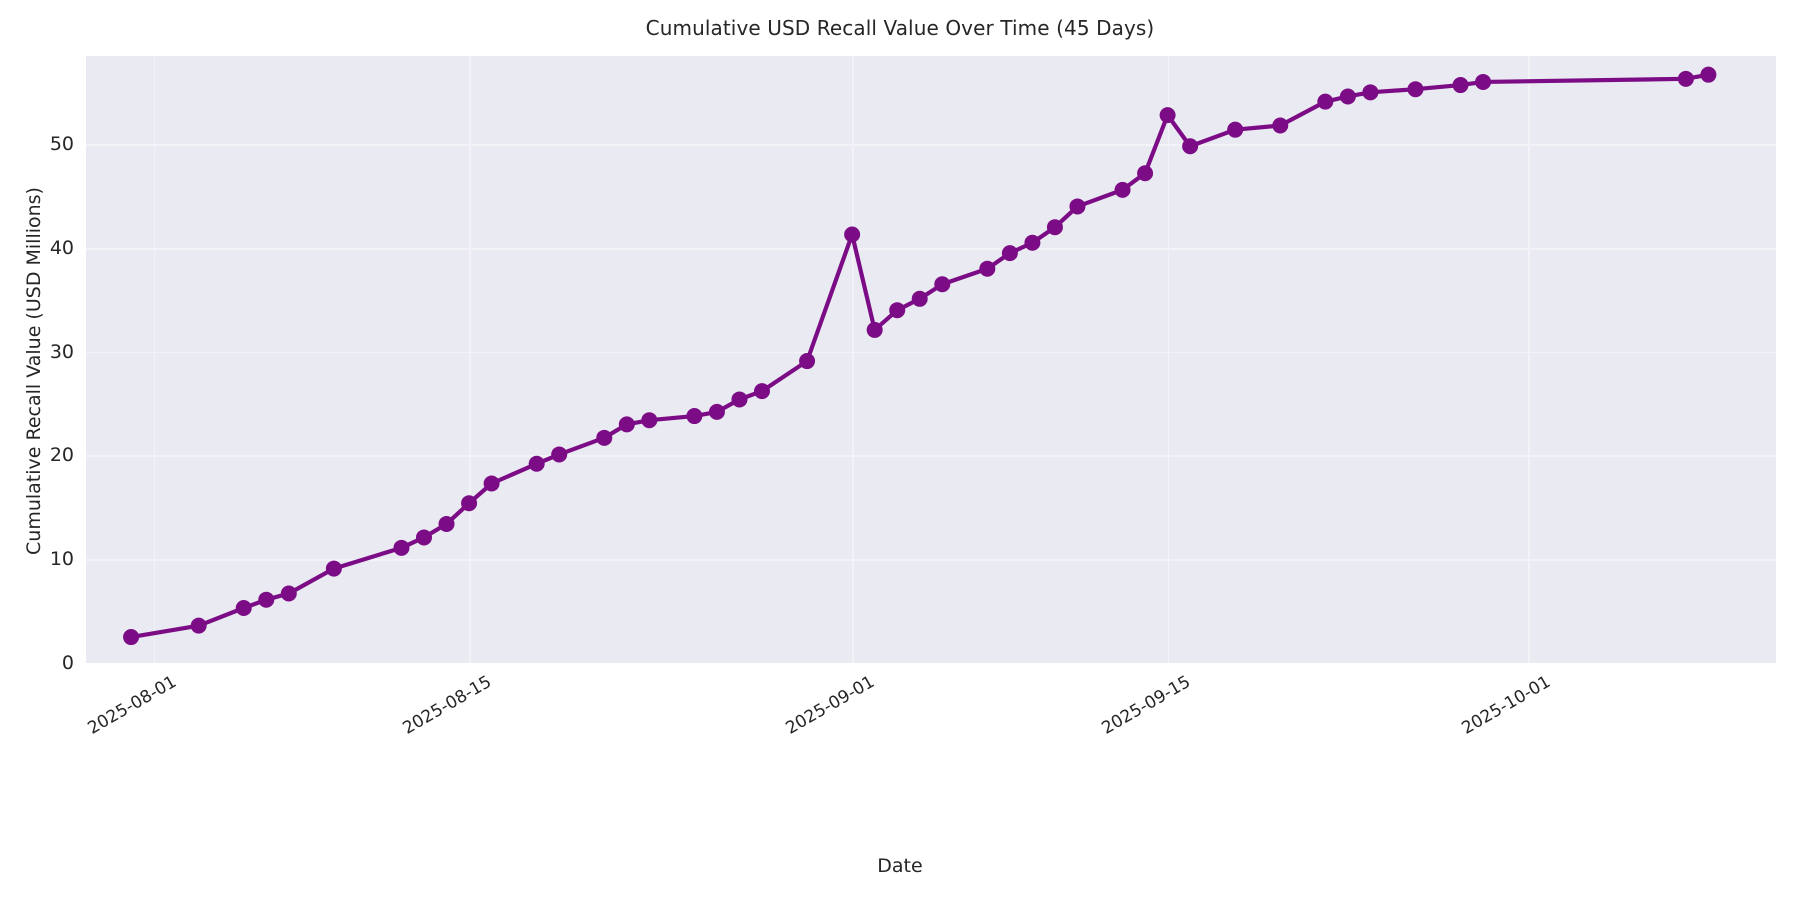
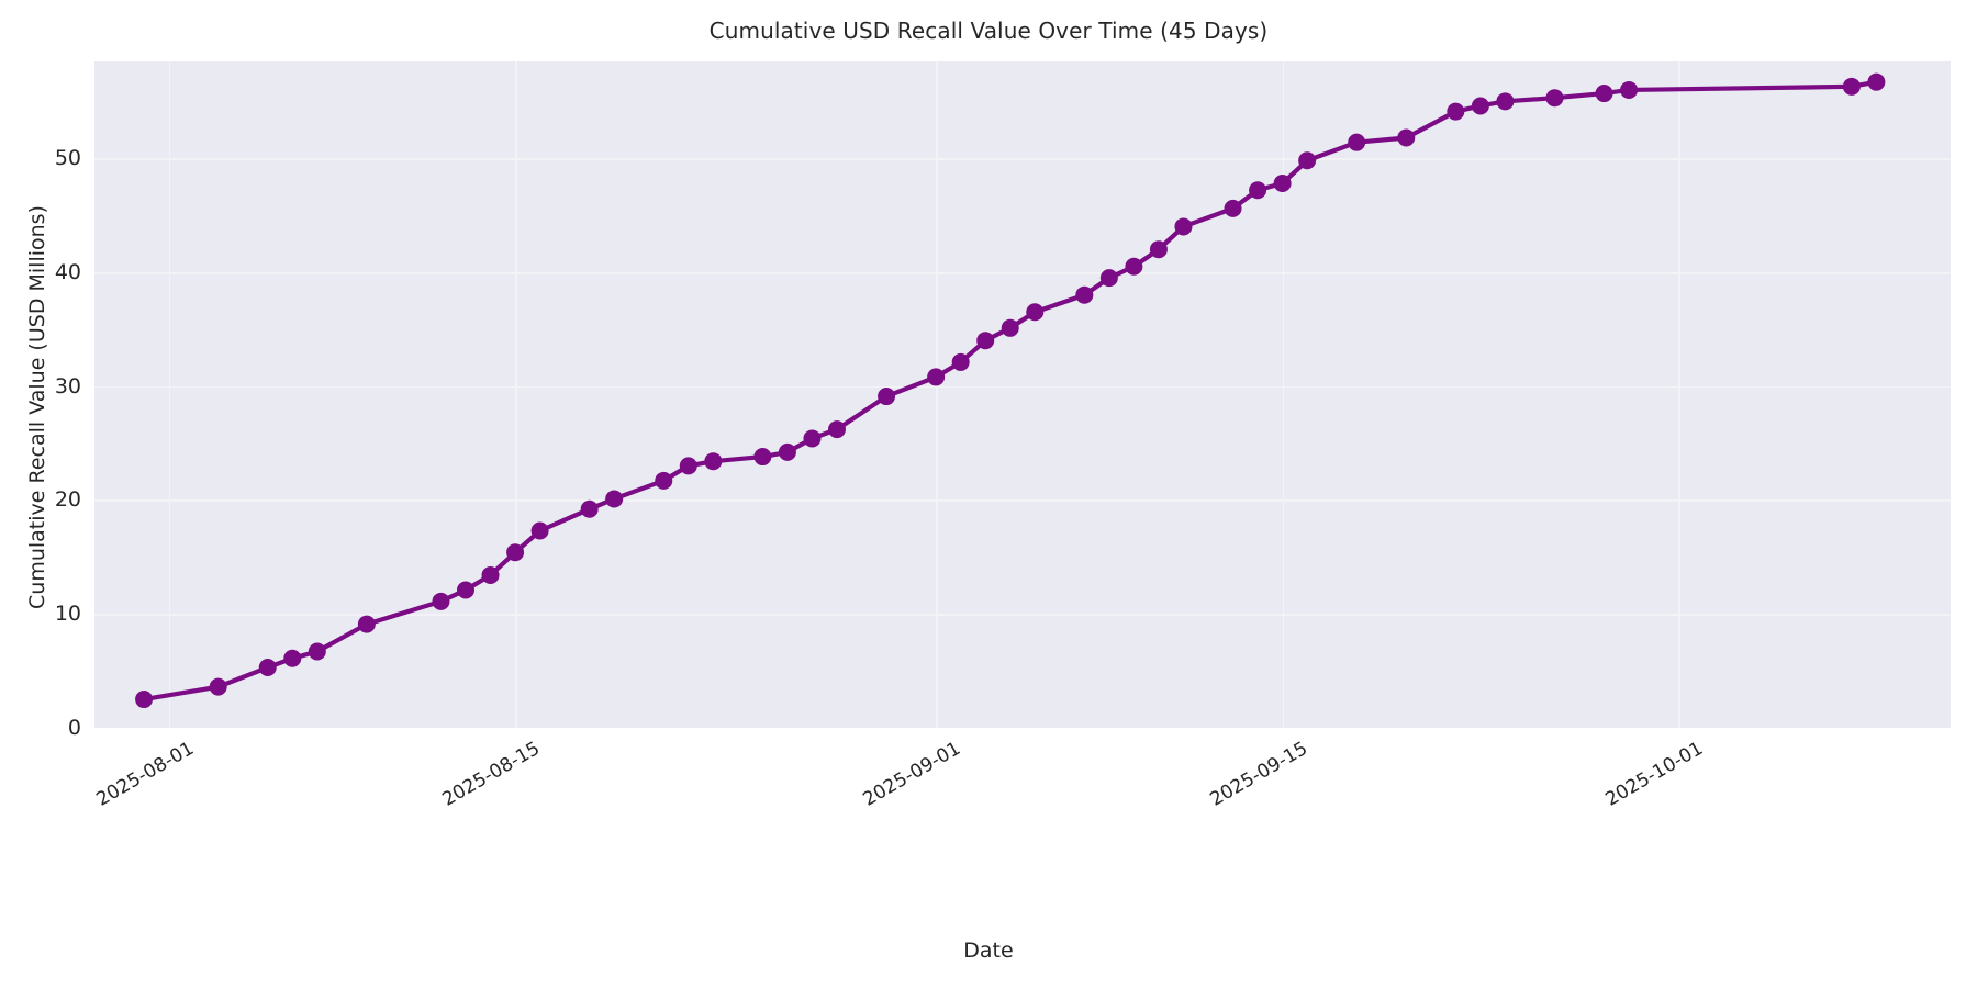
2025-09-01: 41.3 -> 30.8
2025-09-15: 52.8 -> 47.8
